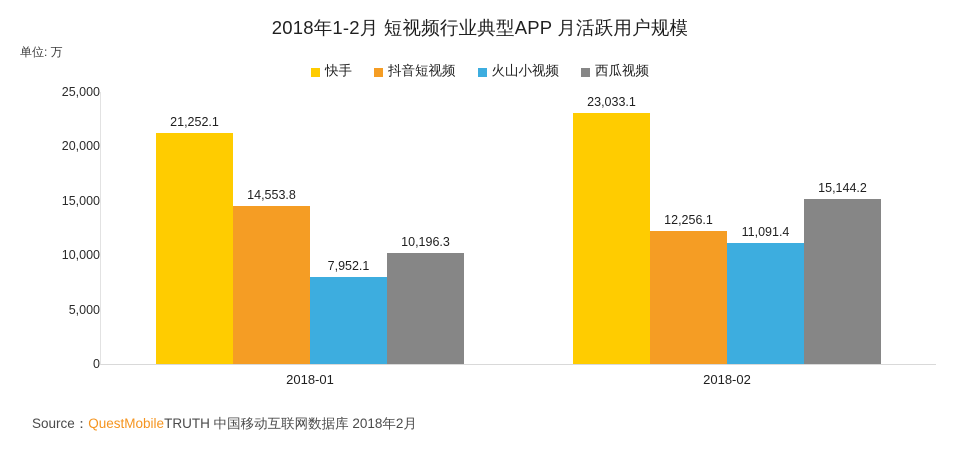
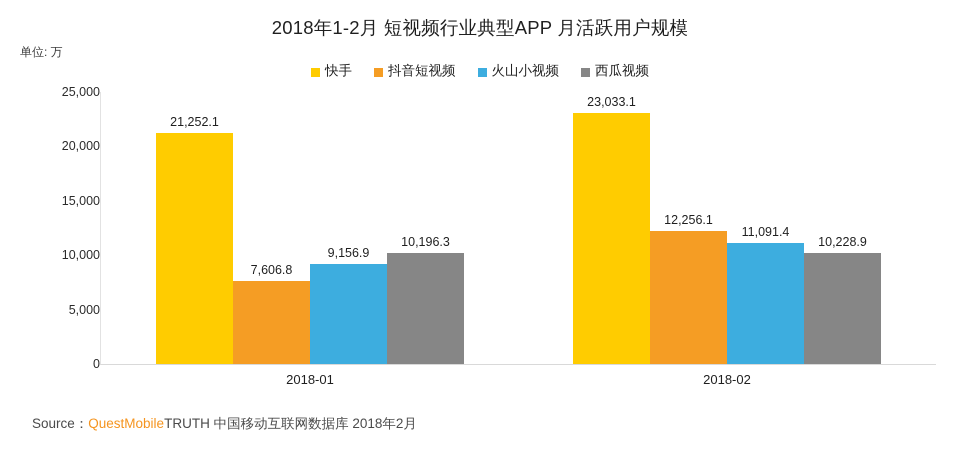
抖音短视频/2018-01: 14,553.8 -> 7,606.8
火山小视频/2018-01: 7,952.1 -> 9,156.9
西瓜视频/2018-02: 15,144.2 -> 10,228.9
